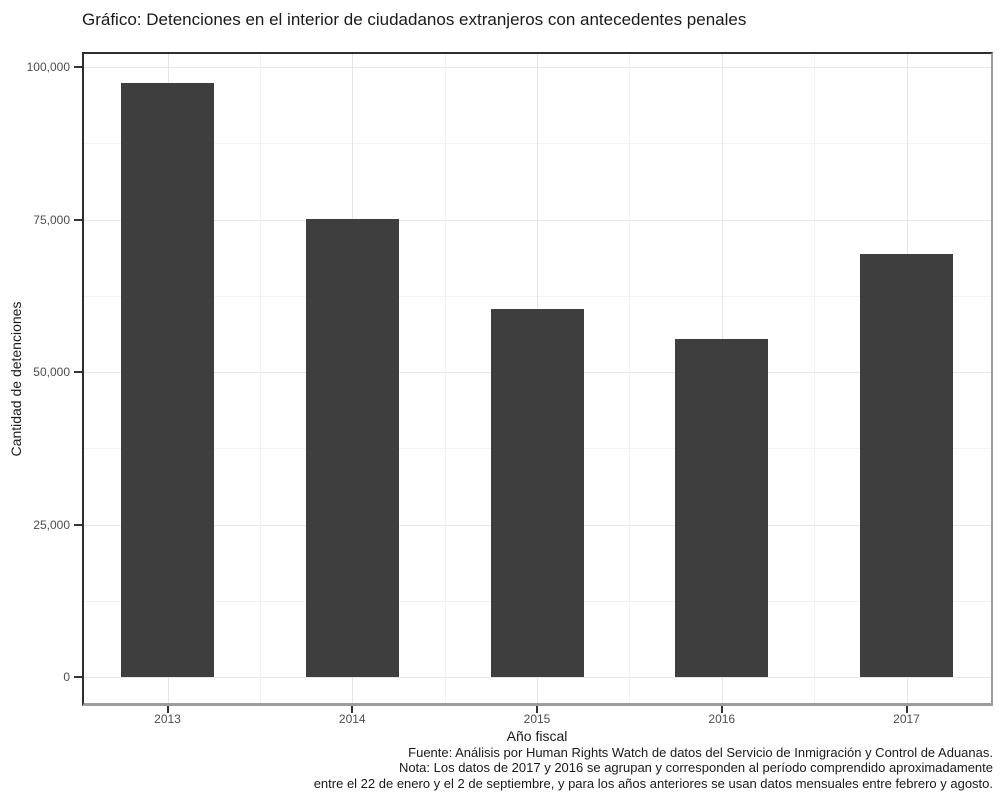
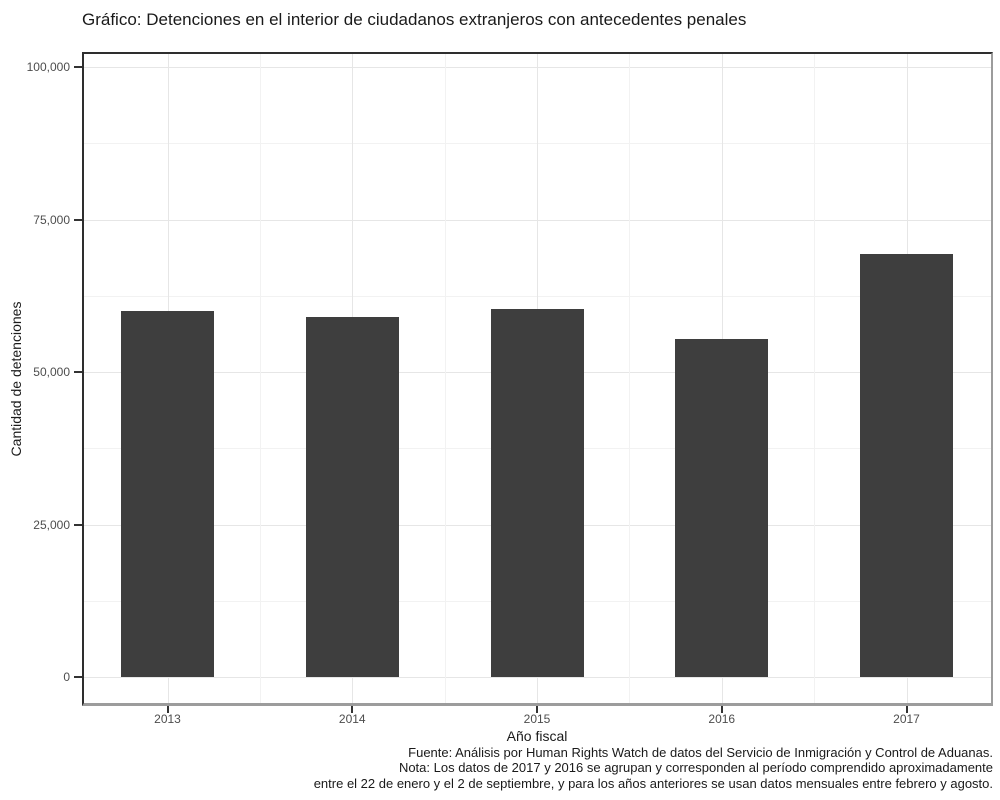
2013: 97000 -> 60000
2014: 75000 -> 59000
